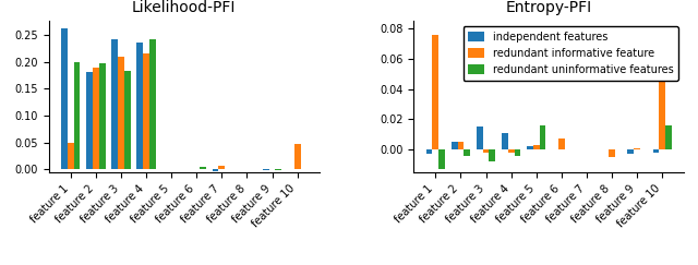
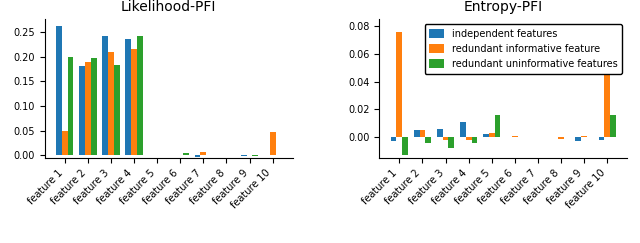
Entropy-PFI/independent features/feature 3: 0.015 -> 0.006
Entropy-PFI/redundant informative feature/feature 6: 0.007 -> 0.001
Entropy-PFI/redundant informative feature/feature 8: -0.005 -> -0.001
